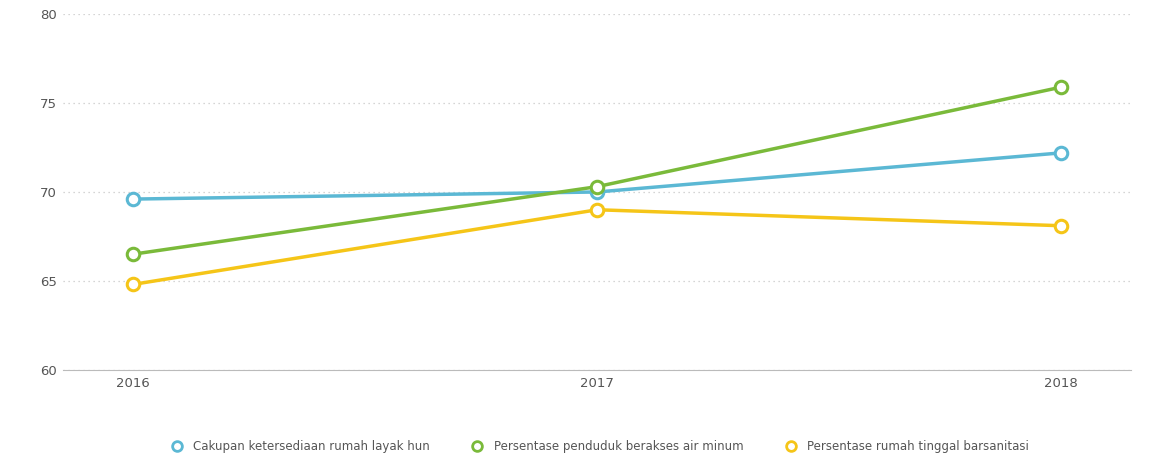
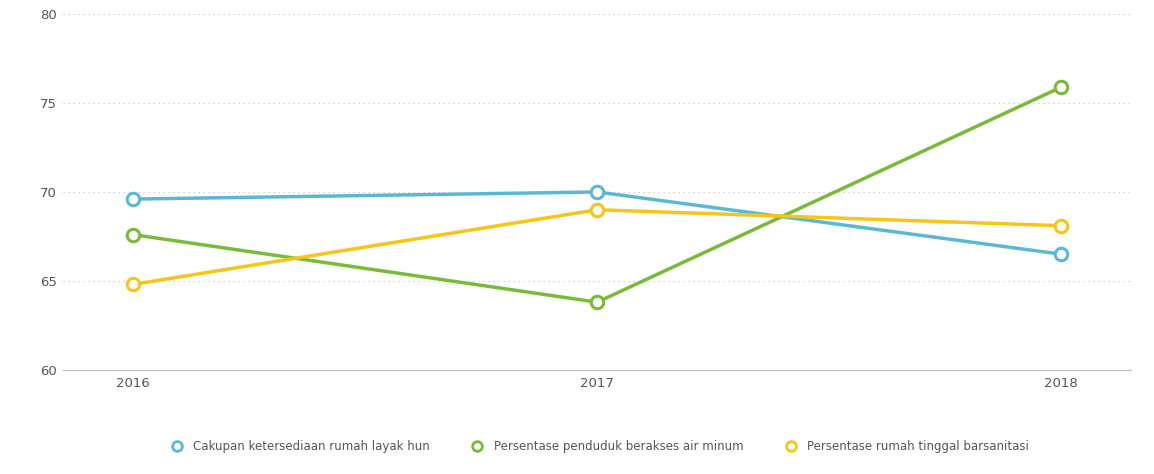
Persentase penduduk berakses air minum/2016: 66.5 -> 67.6
Persentase penduduk berakses air minum/2017: 70.3 -> 63.8
Cakupan ketersediaan rumah layak hun/2018: 72.2 -> 66.5
